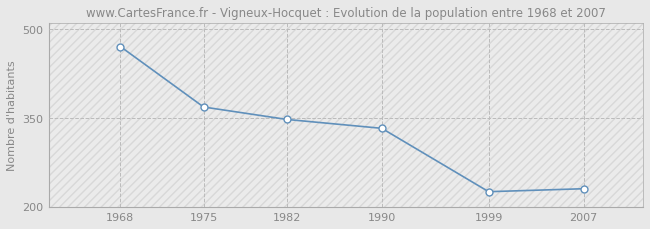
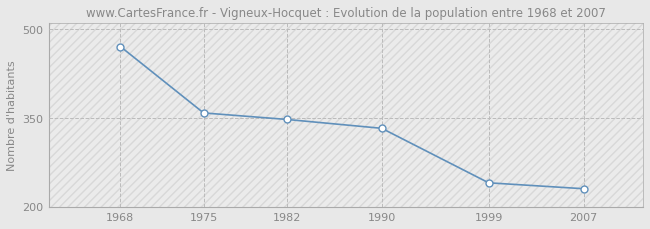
1975: 368 -> 358
1999: 225 -> 240
